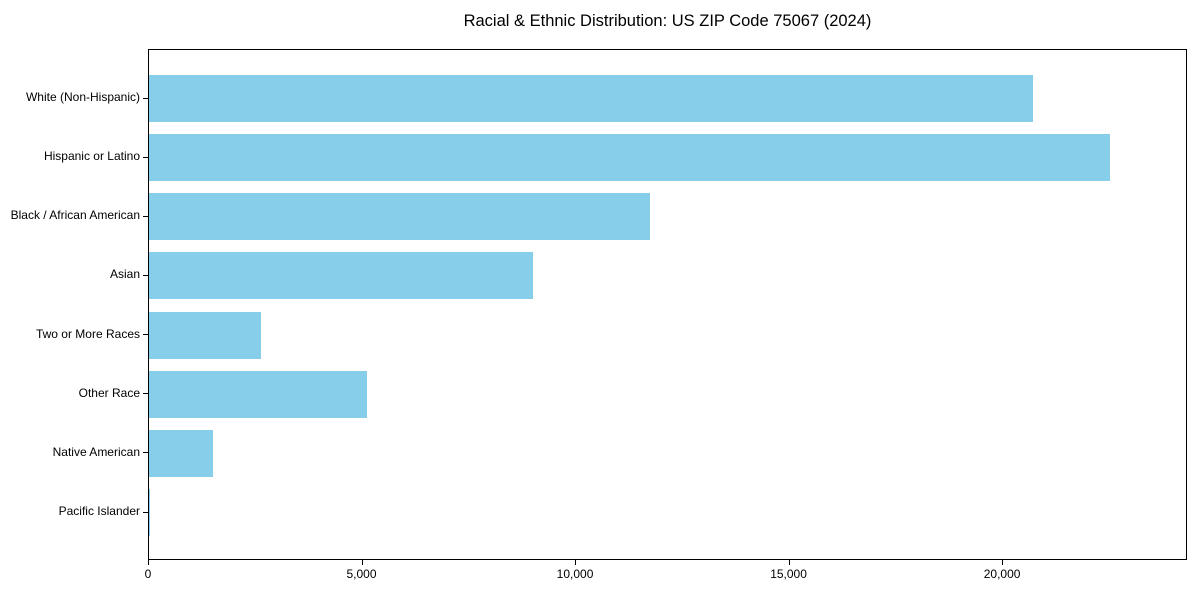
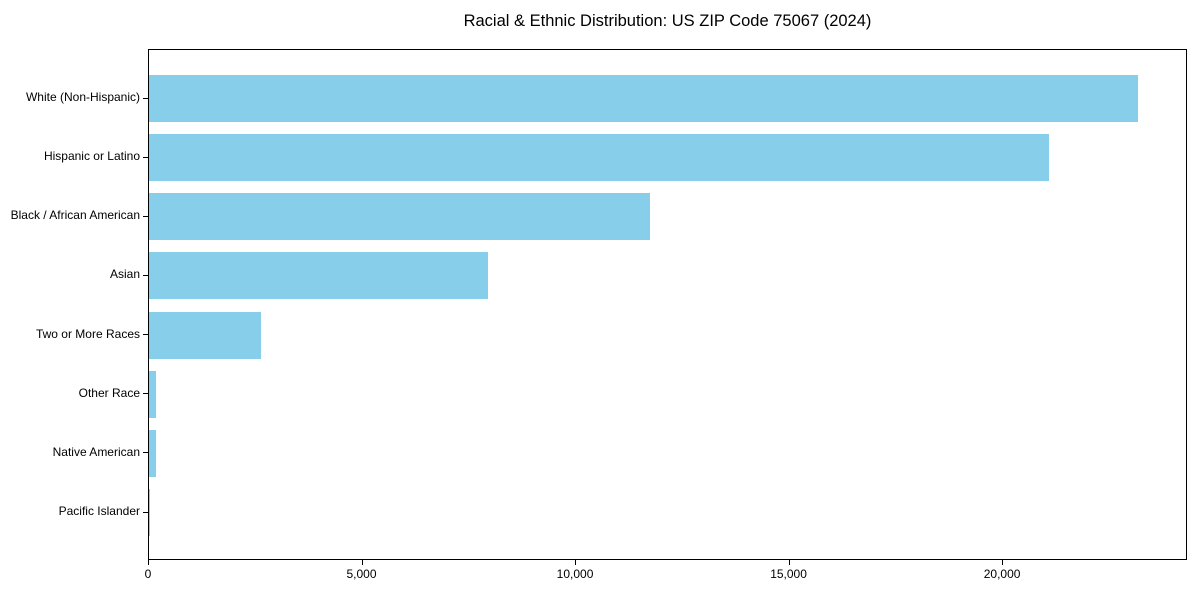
White (Non-Hispanic): 20700 -> 23200
Hispanic or Latino: 22500 -> 21100
Asian: 9000 -> 7900
Other Race: 5100 -> 200
Native American: 1500 -> 200
